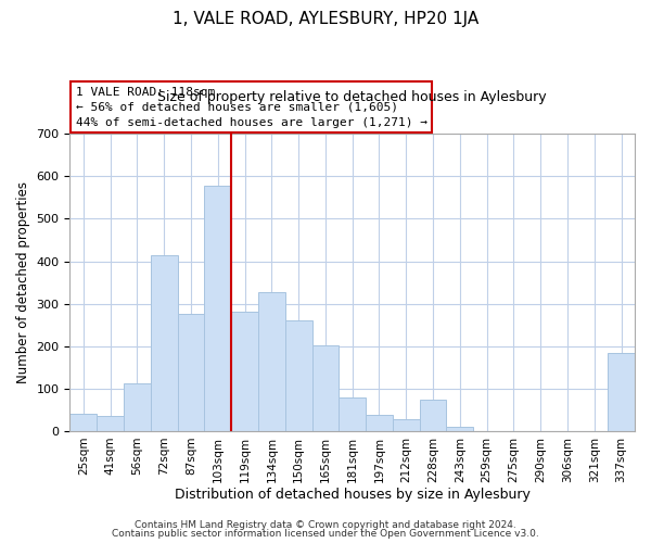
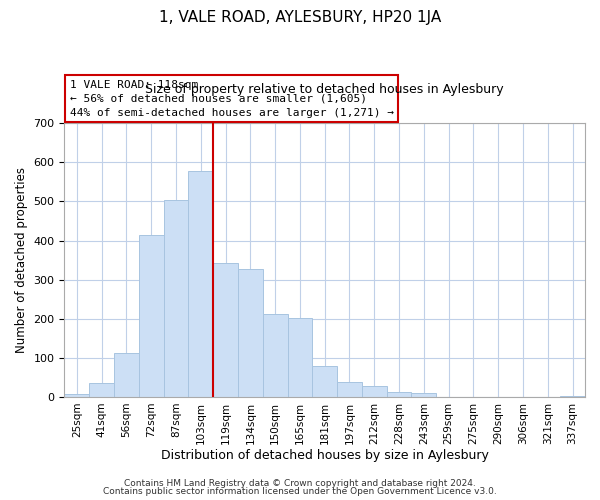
25sqm: 40 -> 8
87sqm: 275 -> 503
119sqm: 280 -> 343
150sqm: 260 -> 213
228sqm: 75 -> 13
337sqm: 185 -> 3
